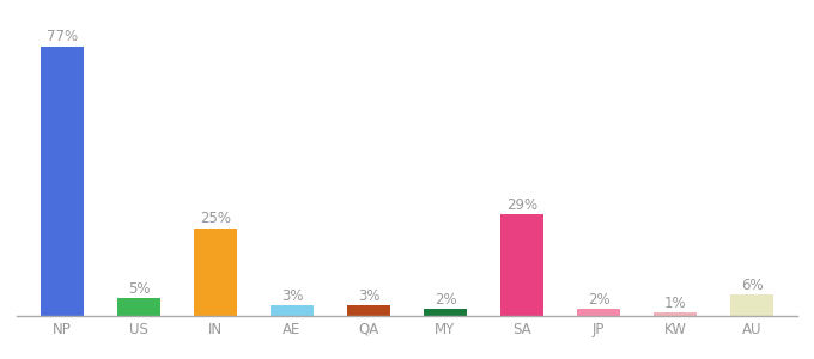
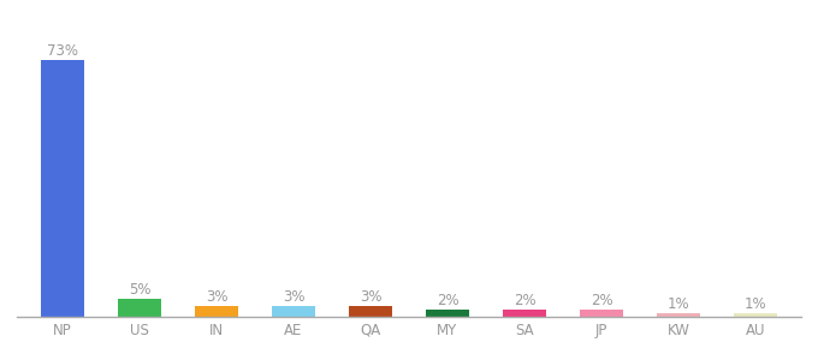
NP: 77% -> 73%
IN: 25% -> 3%
SA: 29% -> 2%
AU: 6% -> 1%
